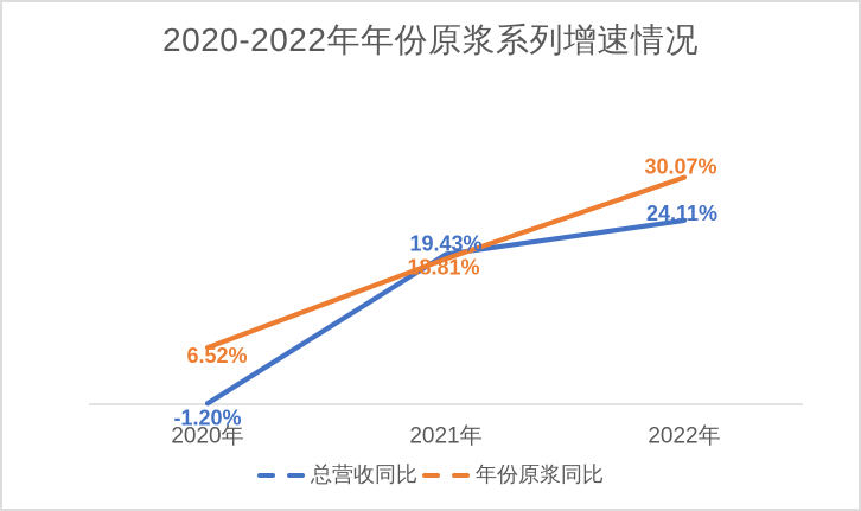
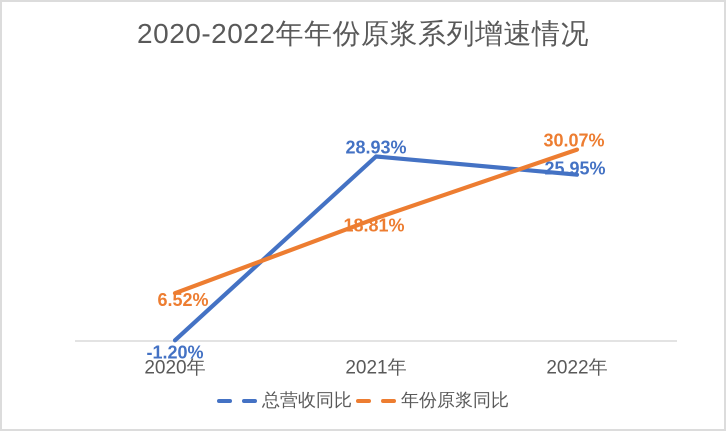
总营收同比/2021年: 19.43% -> 28.93%
总营收同比/2022年: 24.11% -> 25.95%
